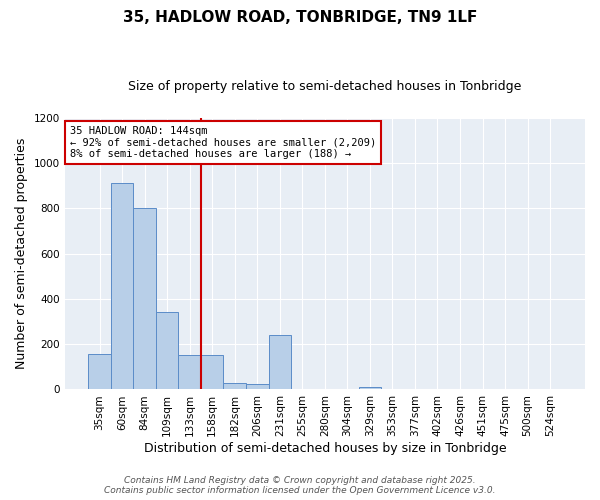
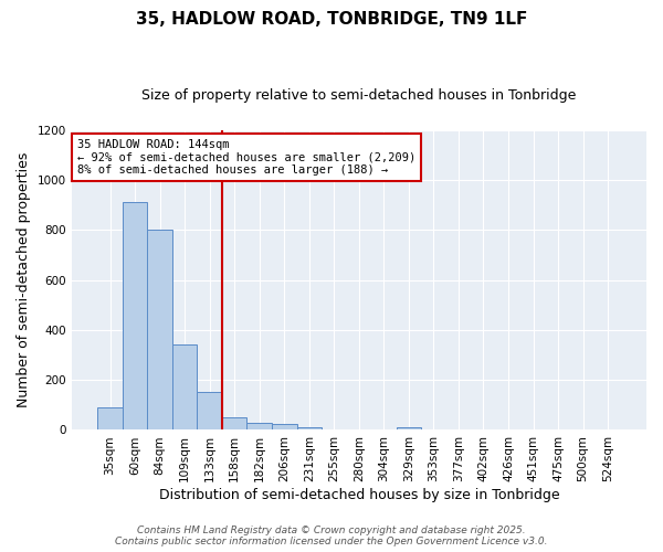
35sqm: 155 -> 90
158sqm: 150 -> 50
231sqm: 240 -> 10
